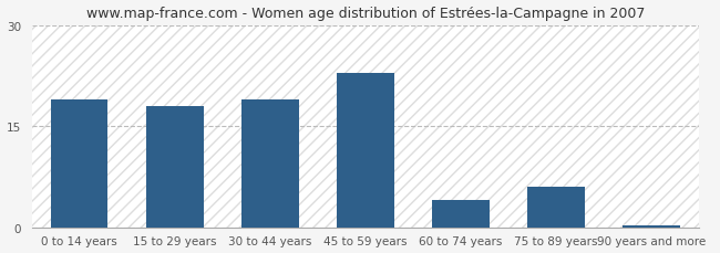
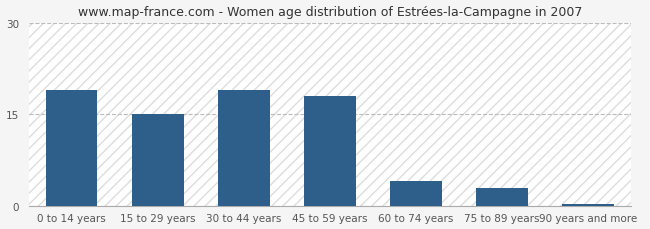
15 to 29 years: 18.0 -> 15.0
45 to 59 years: 23.0 -> 18.0
75 to 89 years: 6.0 -> 3.0
